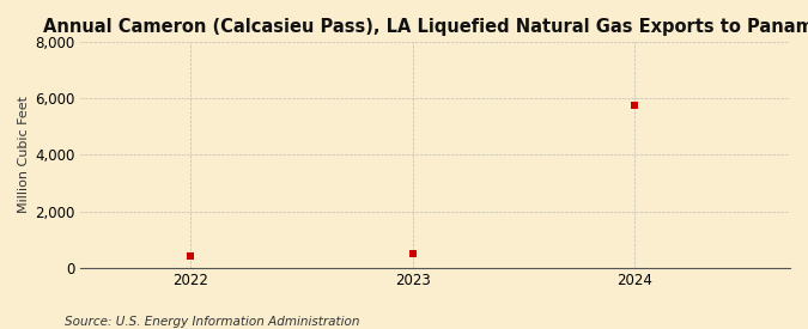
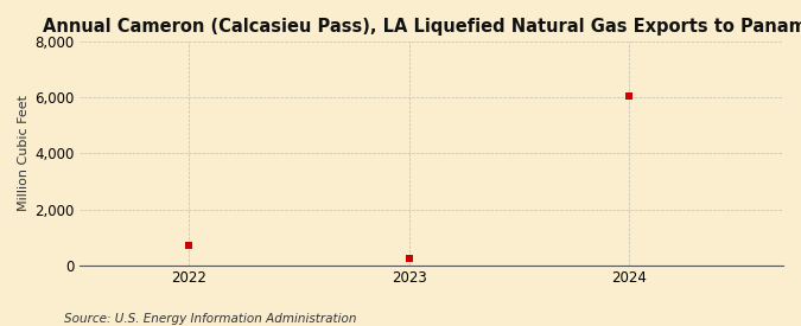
2022: 400 -> 700
2023: 500 -> 250
2024: 5,750 -> 6,050
